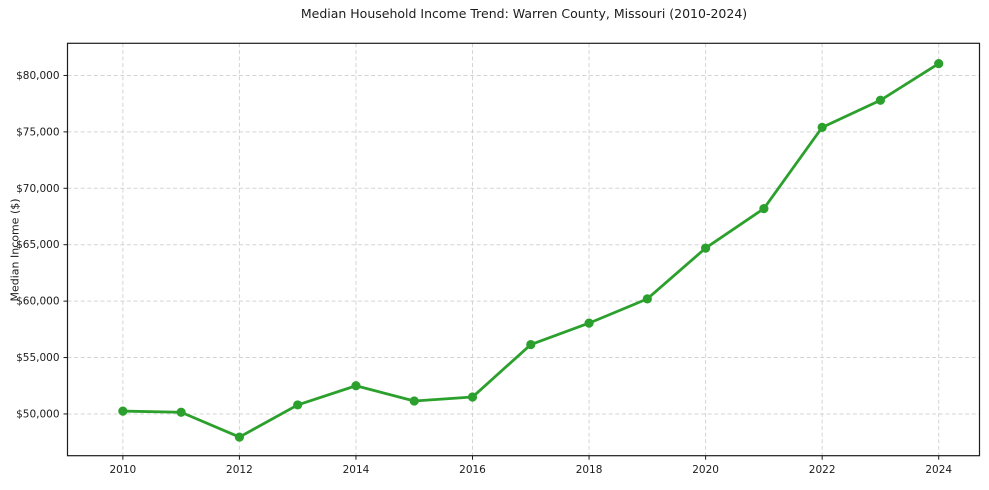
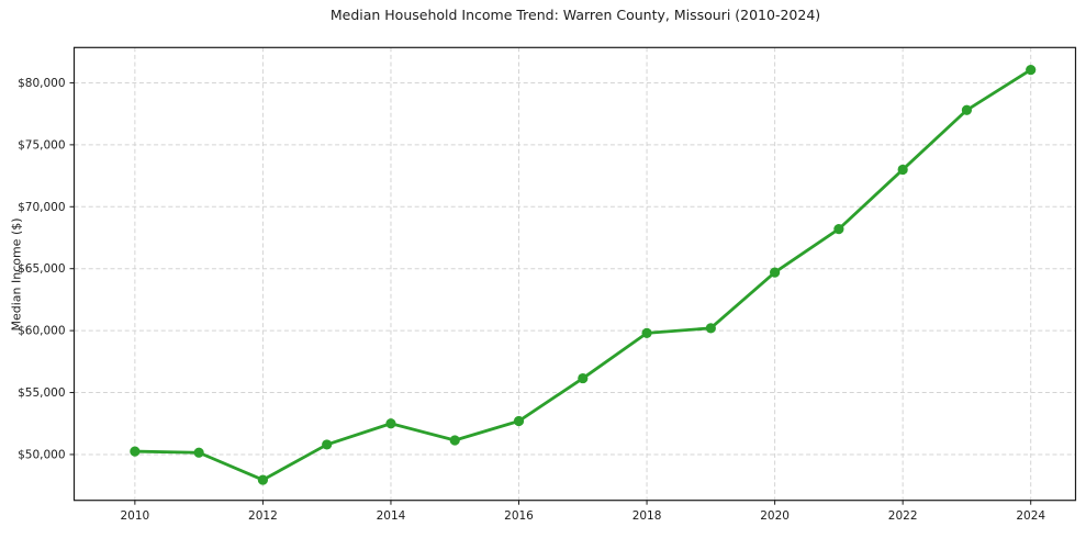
2016: $51500 -> $52700
2018: $58000 -> $59800
2022: $75400 -> $73000
